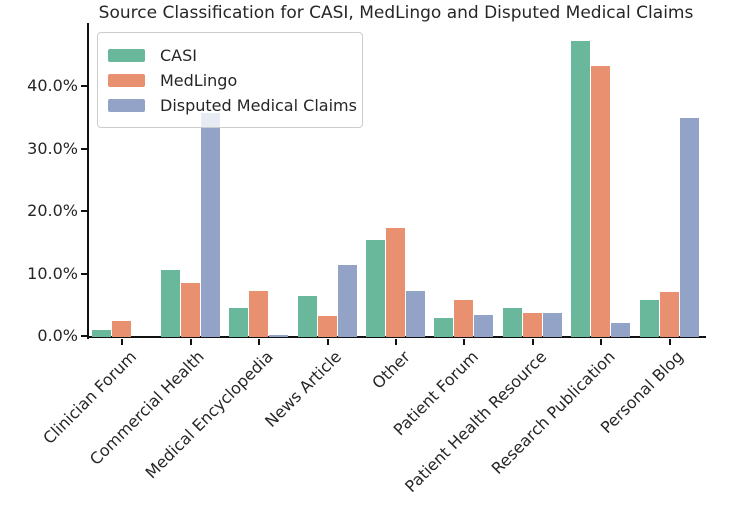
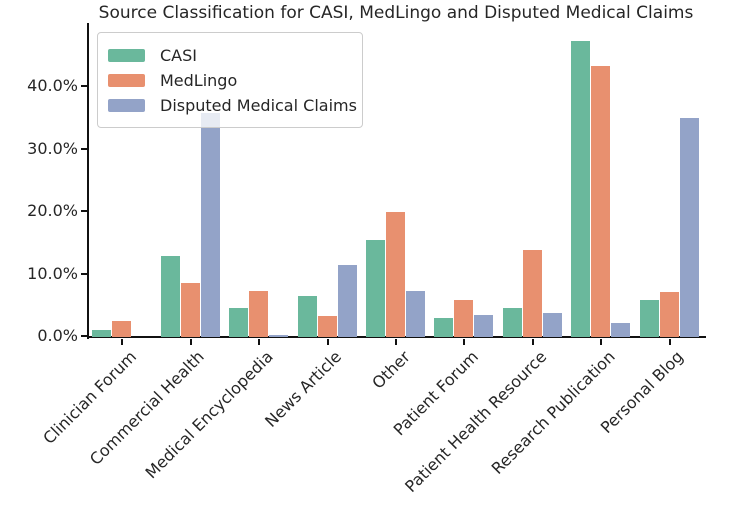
CASI/Commercial Health: 11% -> 13%
MedLingo/Other: 17% -> 20%
MedLingo/Patient Health Resource: 4% -> 14%
